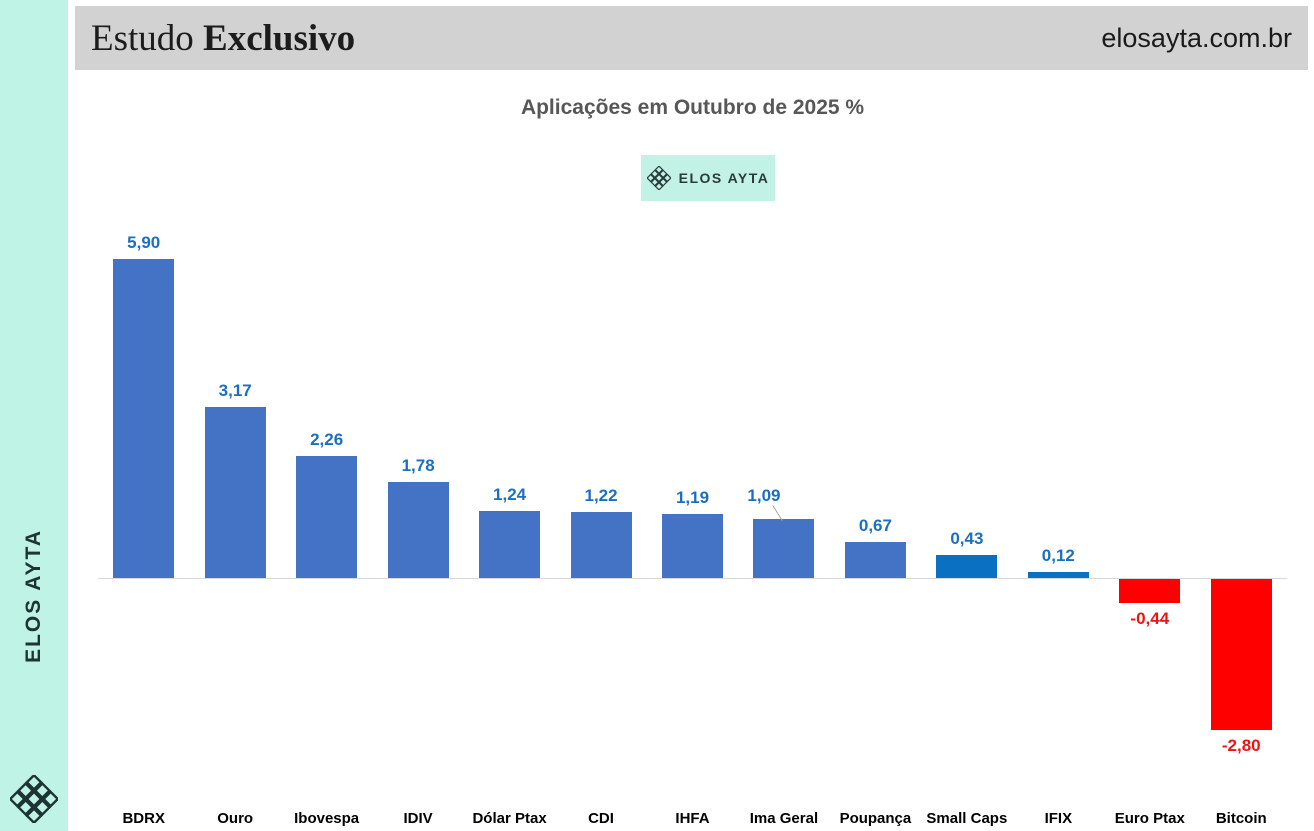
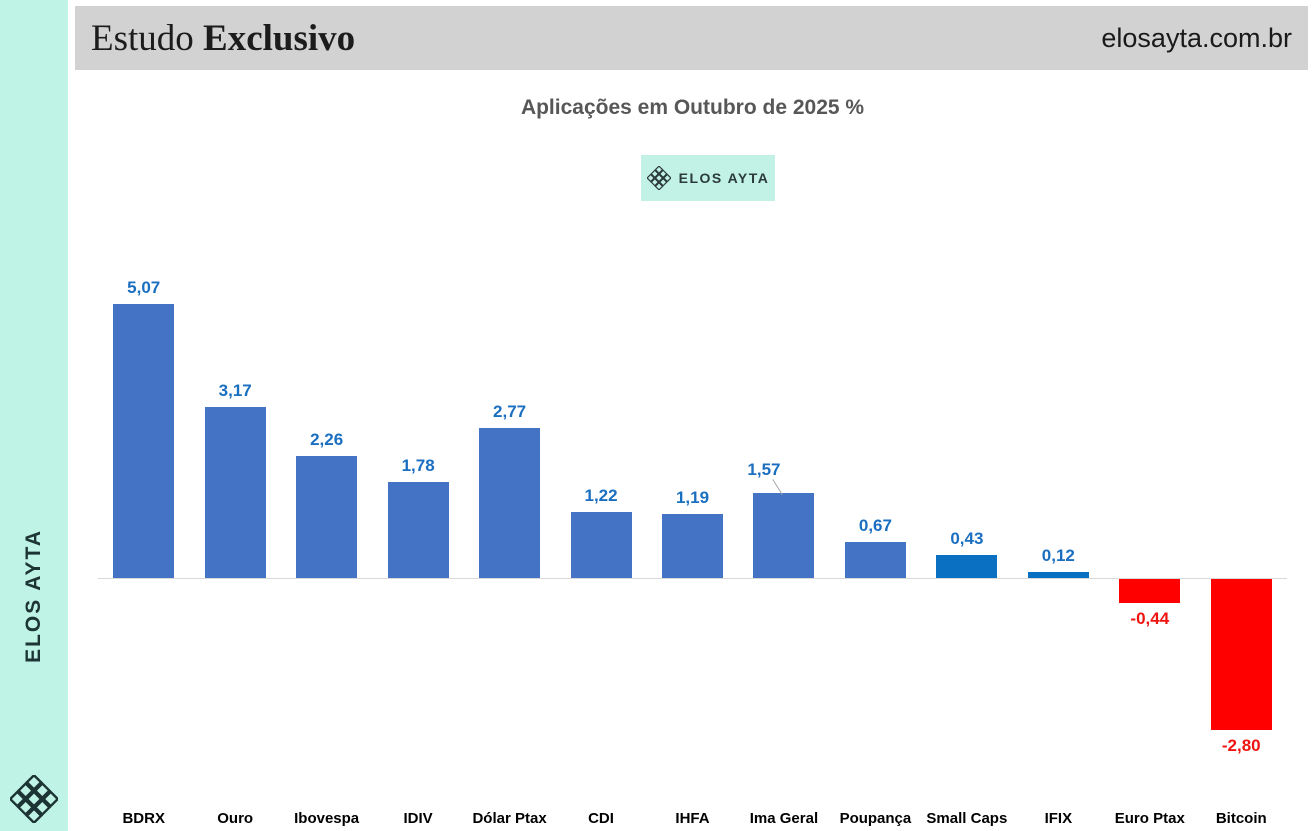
BDRX: 5,90 -> 5,07
Dólar Ptax: 1,24 -> 2,77
Ima Geral: 1,09 -> 1,57
